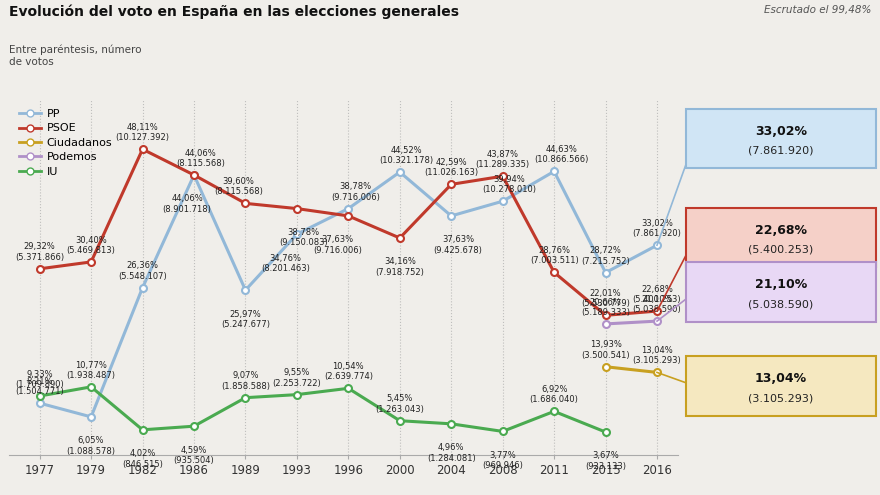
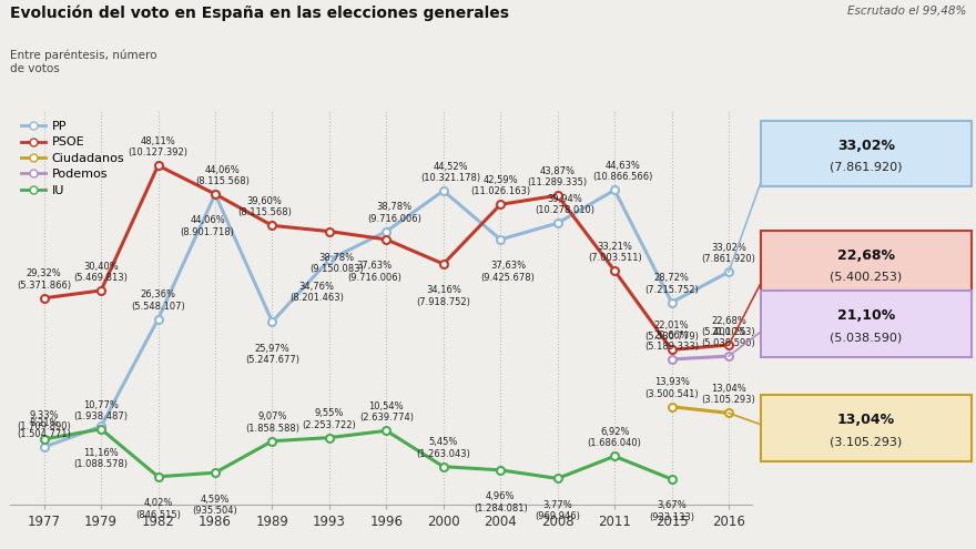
PP/1979: 6,05% -> 11,16%
PSOE/2011: 28,76% -> 33,21%
